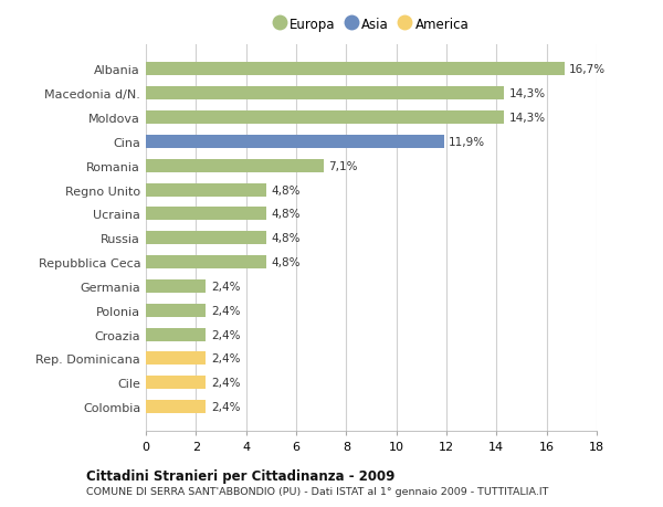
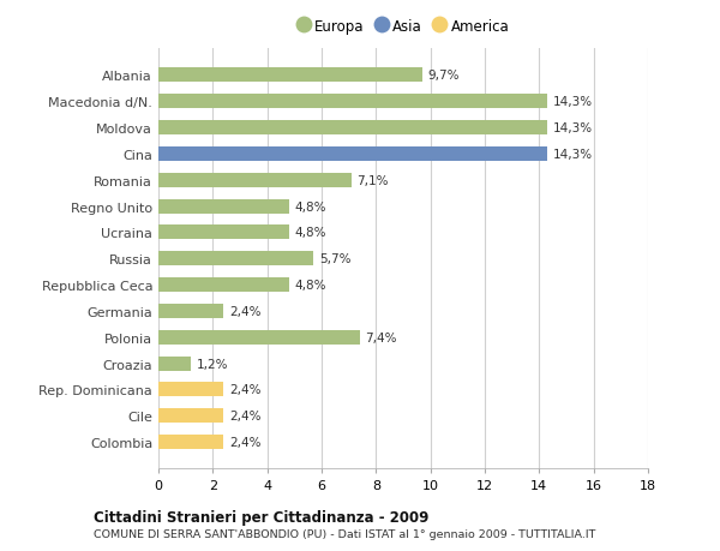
Albania: 16,7% -> 9,7%
Cina: 11,9% -> 14,3%
Russia: 4,8% -> 5,7%
Polonia: 2,4% -> 7,4%
Croazia: 2,4% -> 1,2%
